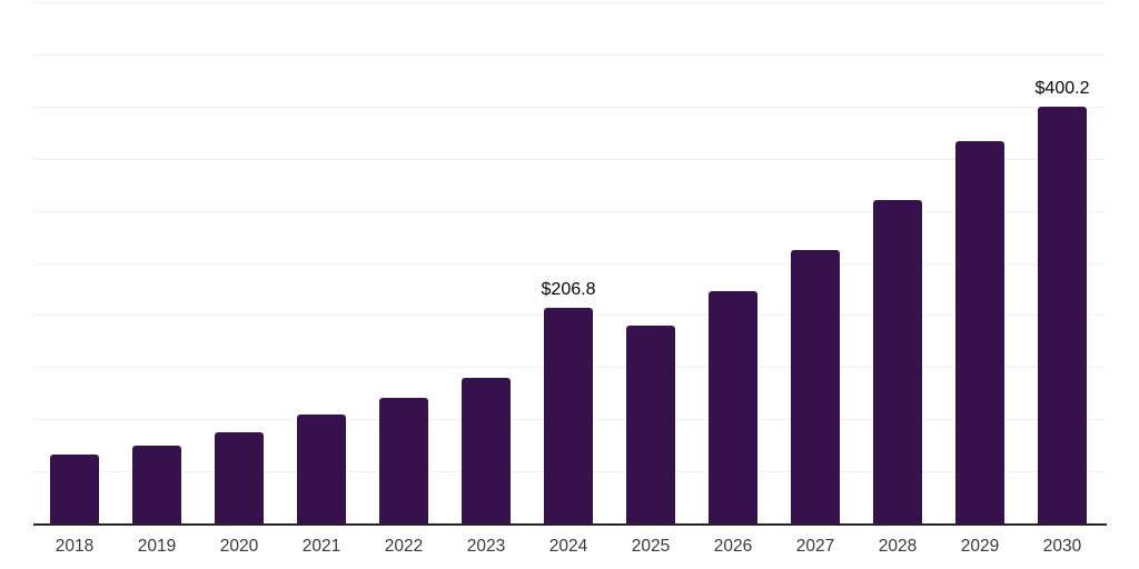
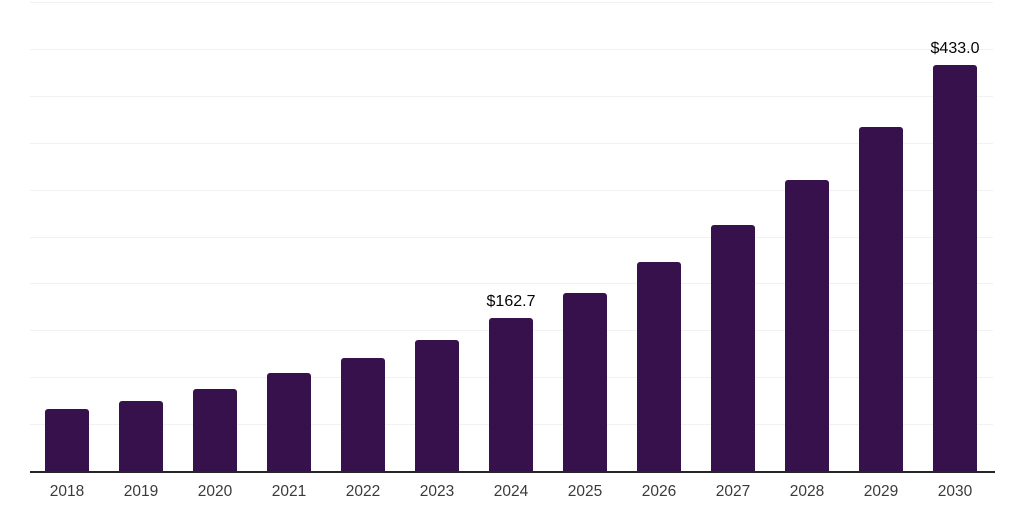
2024: $206.8 -> $162.7
2030: $400.2 -> $433.0
